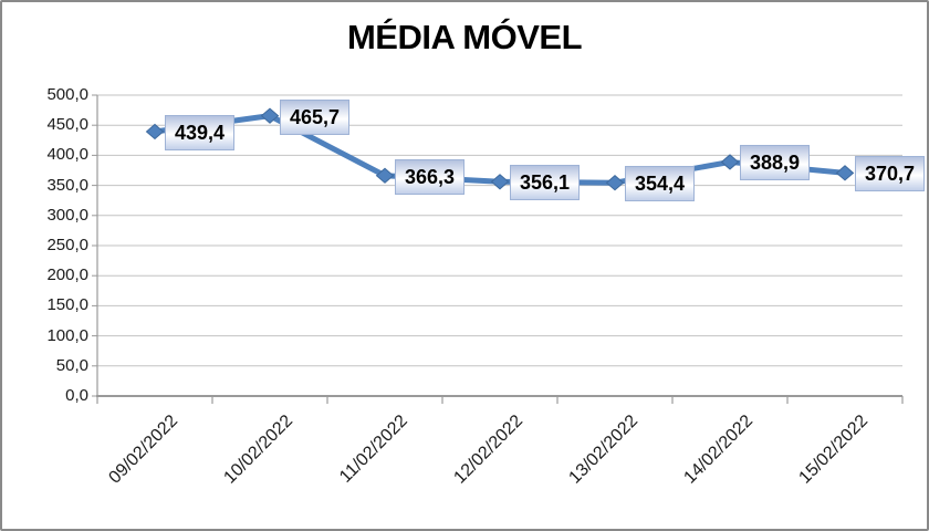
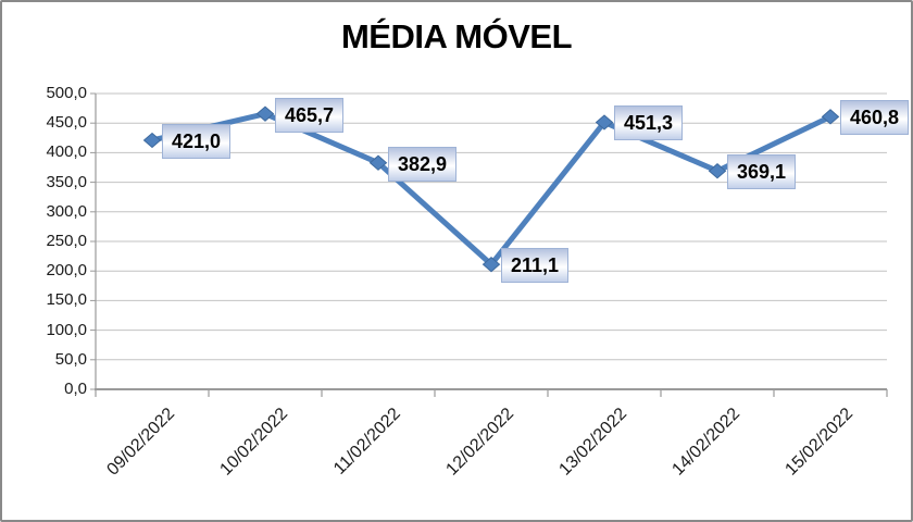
09/02/2022: 439,4 -> 421,0
11/02/2022: 366,3 -> 382,9
12/02/2022: 356,1 -> 211,1
13/02/2022: 354,4 -> 451,3
14/02/2022: 388,9 -> 369,1
15/02/2022: 370,7 -> 460,8
